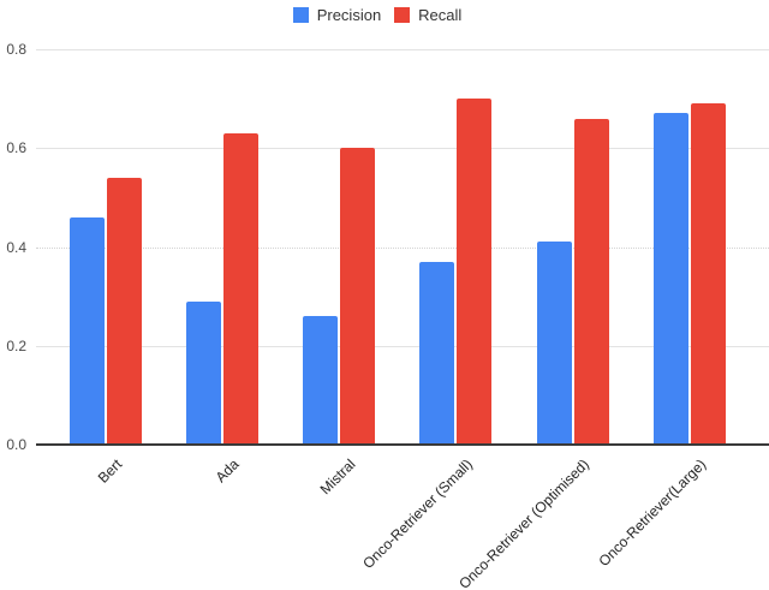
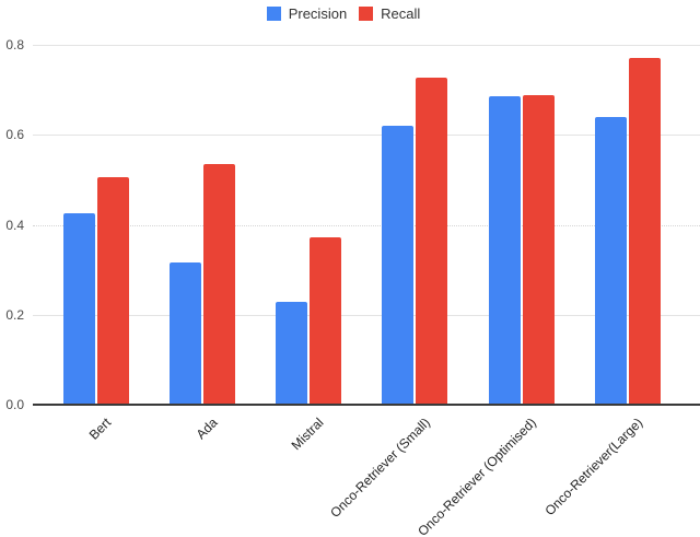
Precision/Bert: 0.46 -> 0.42
Recall/Bert: 0.54 -> 0.51
Precision/Ada: 0.29 -> 0.32
Recall/Ada: 0.63 -> 0.54
Precision/Mistral: 0.26 -> 0.23
Recall/Mistral: 0.60 -> 0.37
Precision/Onco-Retriever (Small): 0.37 -> 0.62
Recall/Onco-Retriever (Small): 0.70 -> 0.73
Precision/Onco-Retriever (Optimised): 0.41 -> 0.69
Recall/Onco-Retriever (Optimised): 0.66 -> 0.69
Precision/Onco-Retriever(Large): 0.67 -> 0.64
Recall/Onco-Retriever(Large): 0.69 -> 0.77
